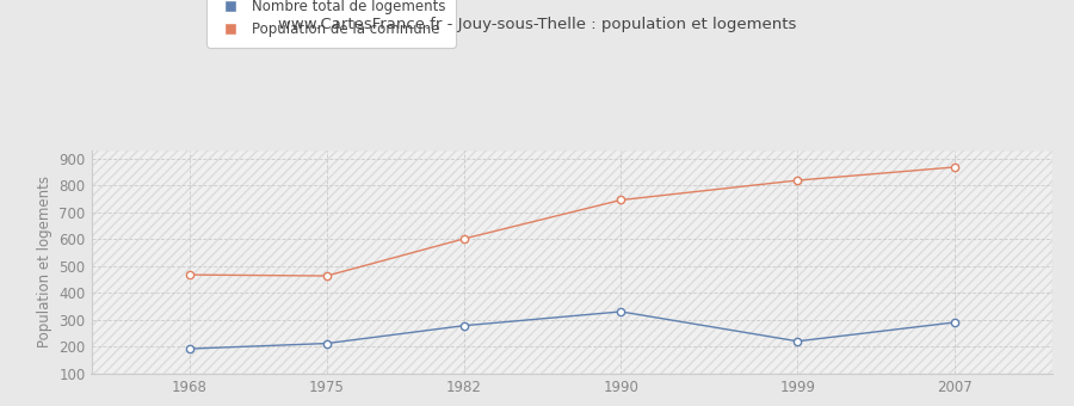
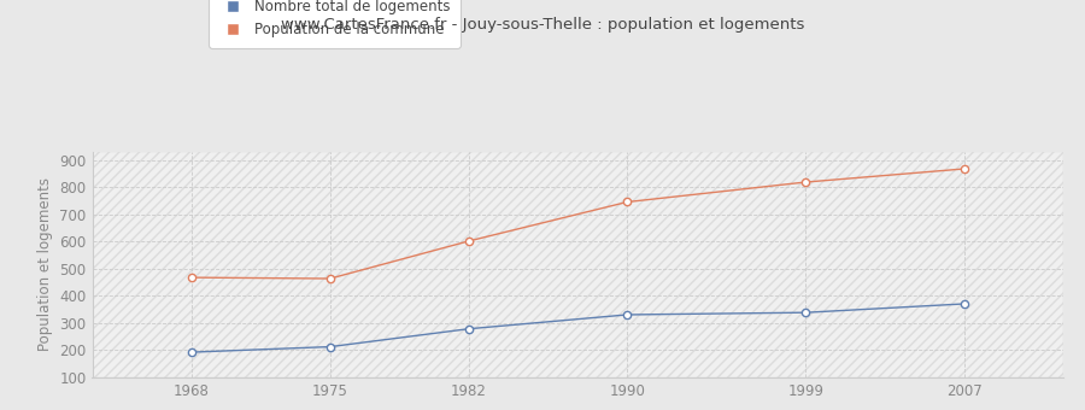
Nombre total de logements/1999: 220 -> 338
Nombre total de logements/2007: 290 -> 370
